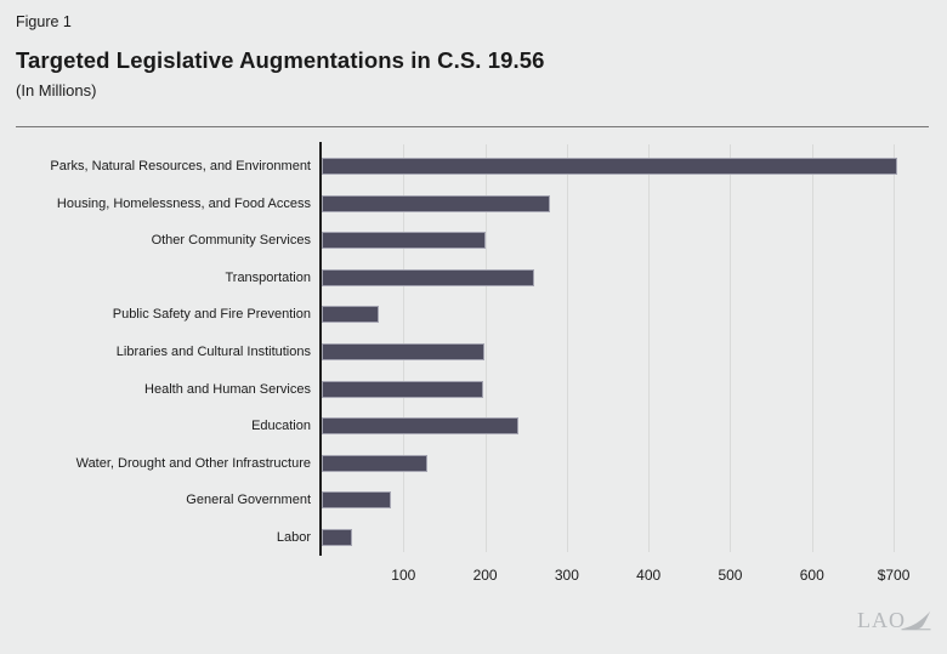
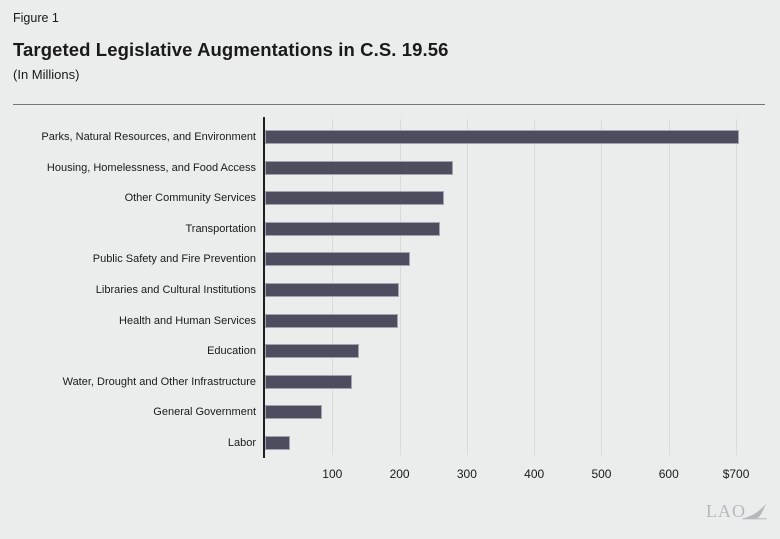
Other Community Services: $200 -> $270
Public Safety and Fire Prevention: $70 -> $220
Education: $240 -> $140
